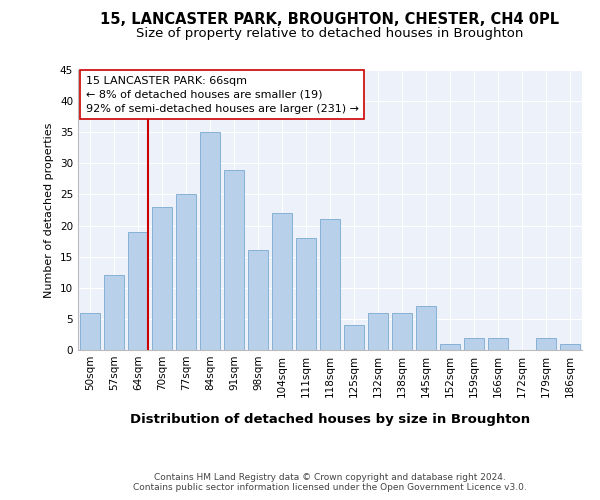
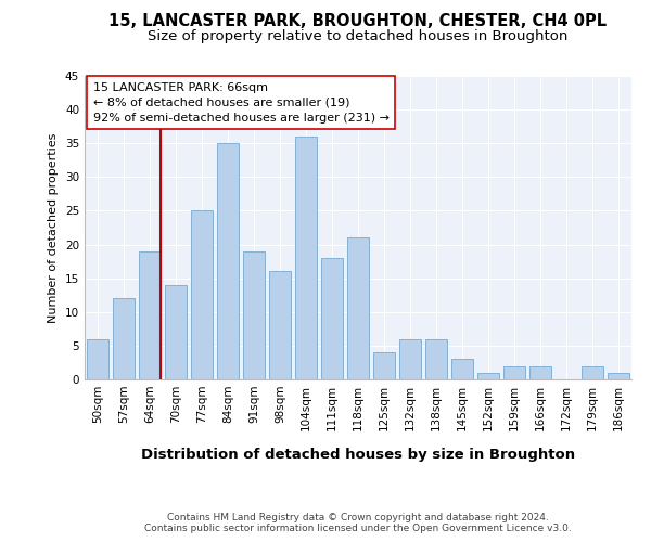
70sqm: 23 -> 14
91sqm: 29 -> 19
104sqm: 22 -> 36
145sqm: 7 -> 3
